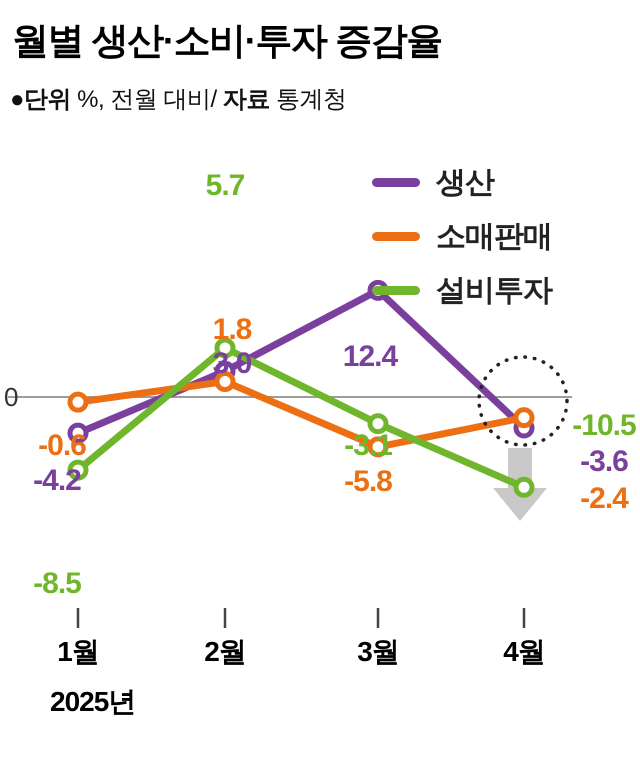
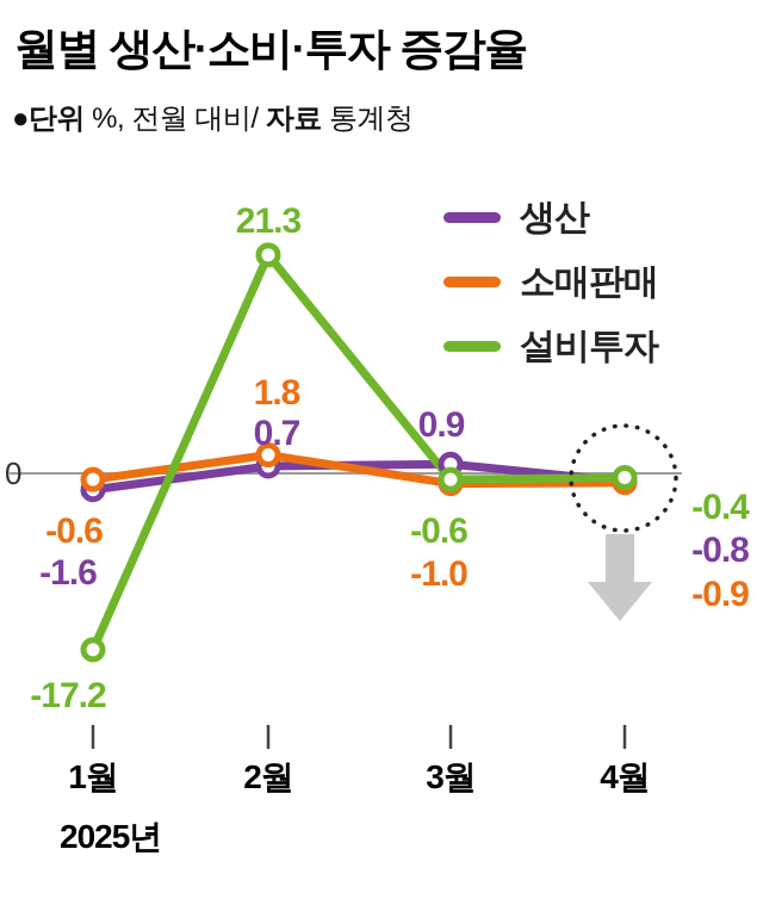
생산/1월: -4.2 -> -1.6
설비투자/1월: -8.5 -> -17.2
생산/2월: 3.0 -> 0.7
설비투자/2월: 5.7 -> 21.3
생산/3월: 12.4 -> 0.9
소매판매/3월: -5.8 -> -1.0
설비투자/3월: -3.1 -> -0.6
생산/4월: -3.6 -> -0.8
소매판매/4월: -2.4 -> -0.9
설비투자/4월: -10.5 -> -0.4
